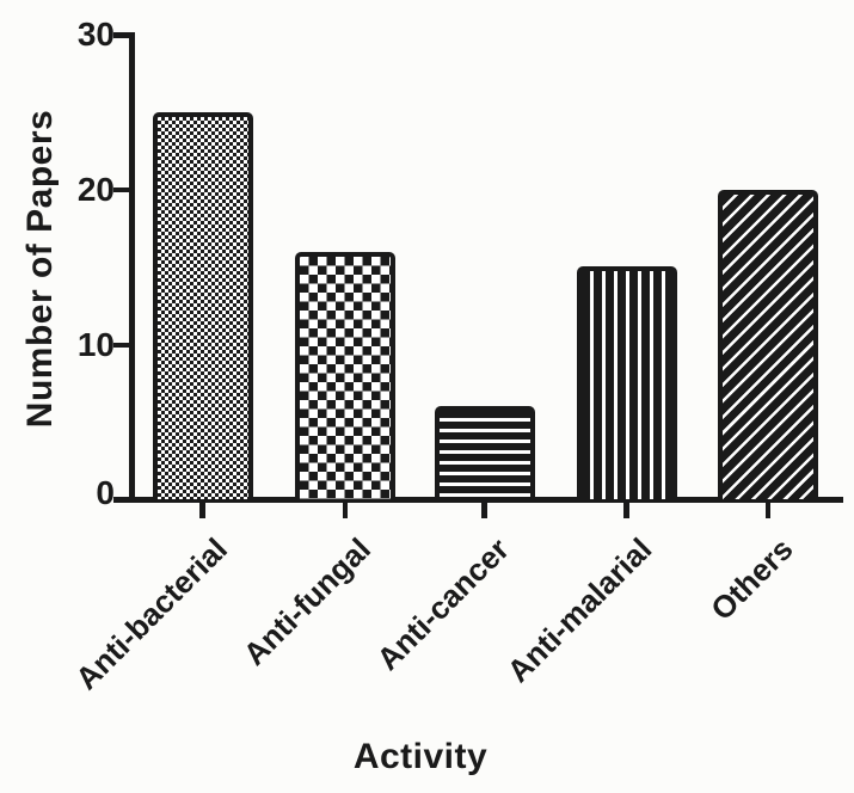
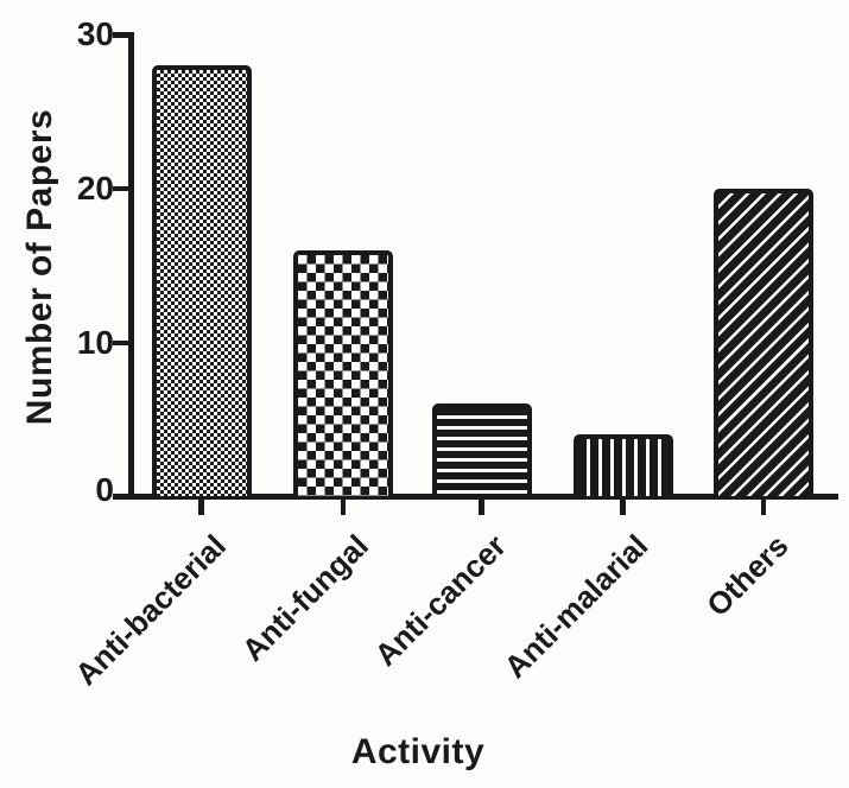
Anti-bacterial: 25 -> 28
Anti-malarial: 15 -> 4
